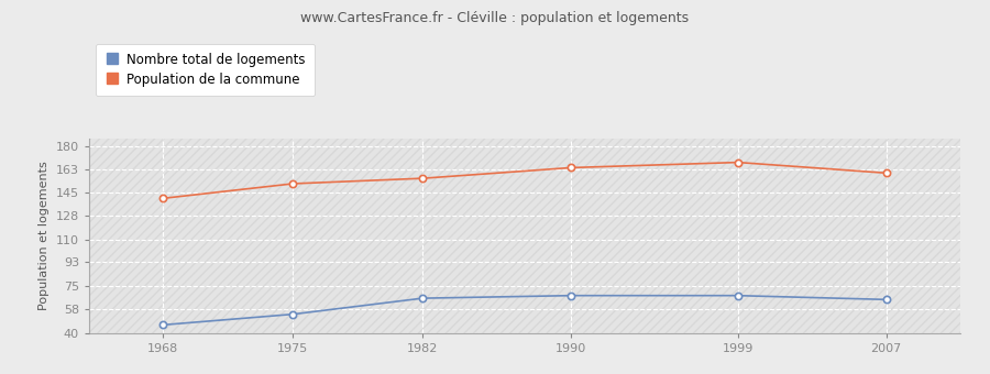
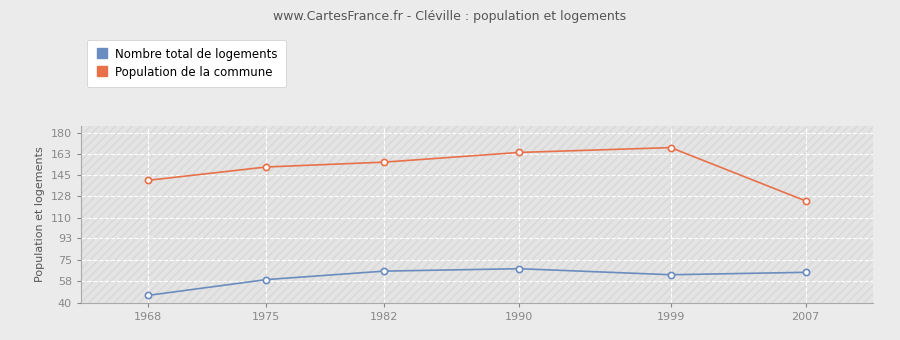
Nombre total de logements/1975: 54 -> 59
Nombre total de logements/1999: 68 -> 63
Population de la commune/2007: 160 -> 124
